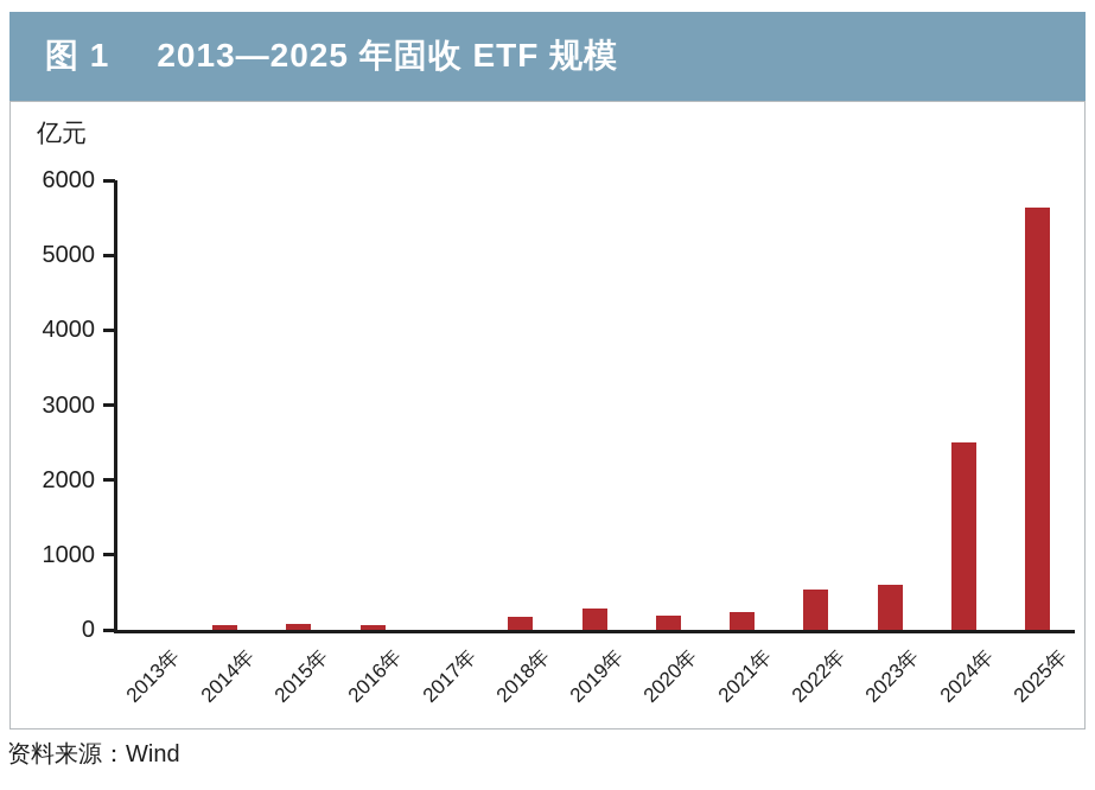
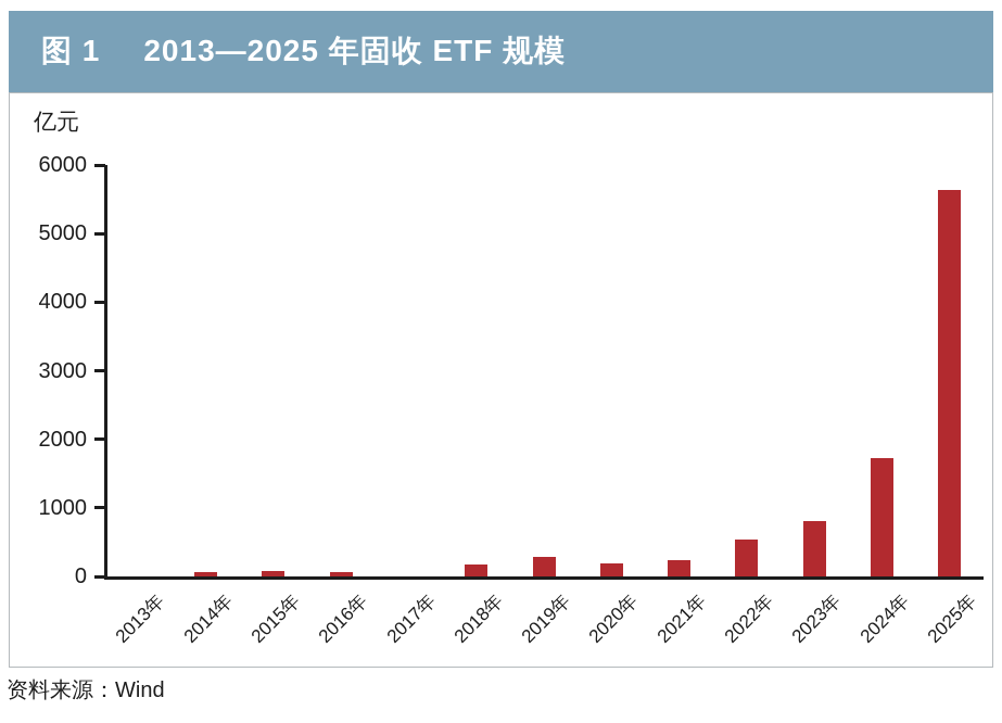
2023年: 600 -> 800
2024年: 2500 -> 1700
